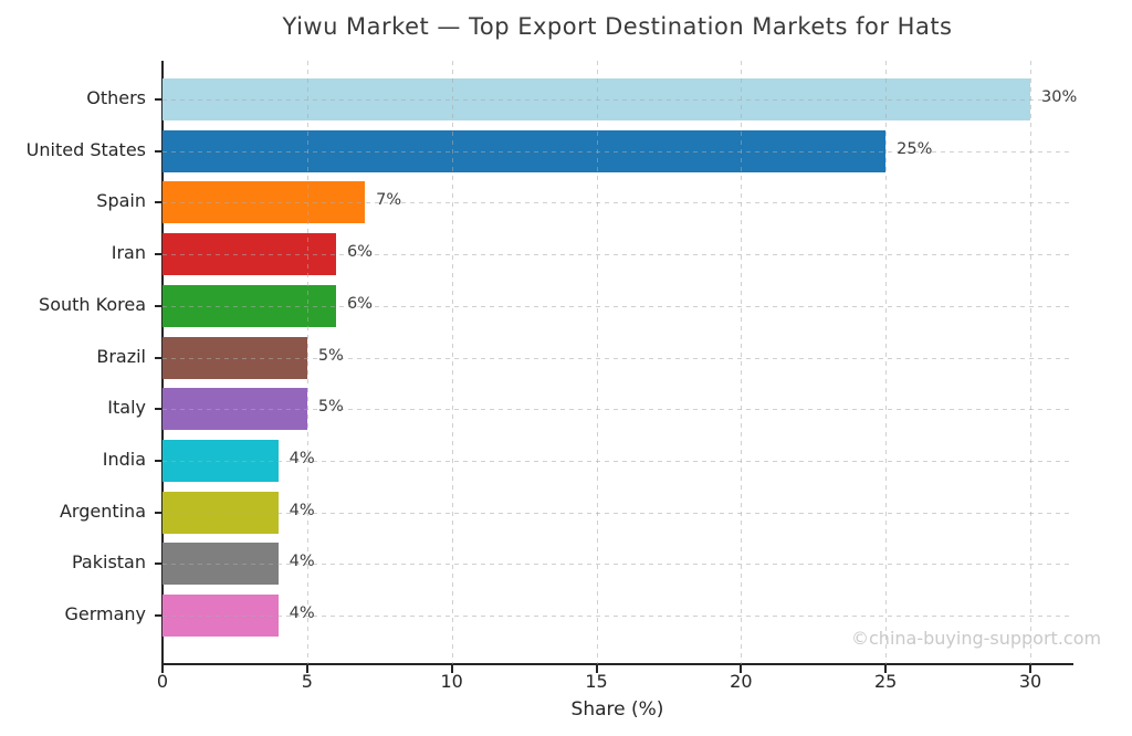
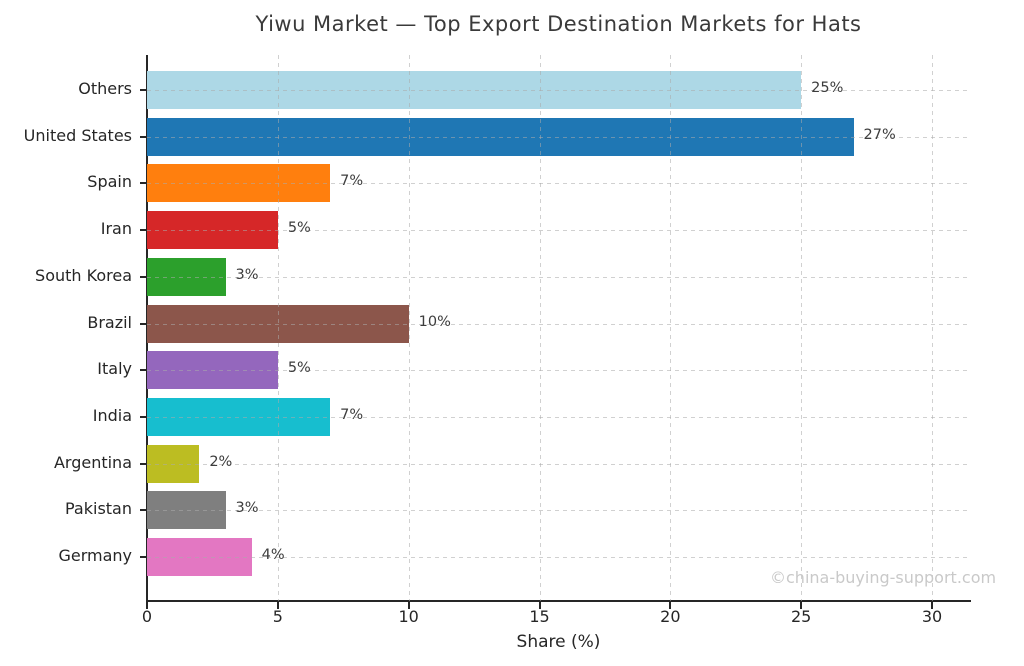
Others: 30% -> 25%
United States: 25% -> 27%
Iran: 6% -> 5%
South Korea: 6% -> 3%
Brazil: 5% -> 10%
India: 4% -> 7%
Argentina: 4% -> 2%
Pakistan: 4% -> 3%
